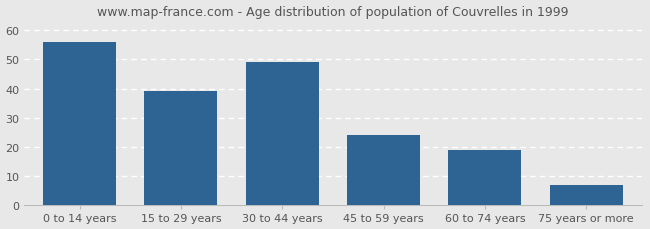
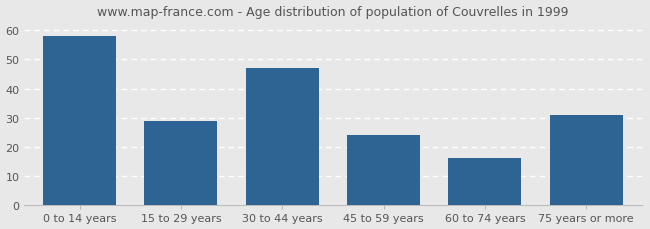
0 to 14 years: 56 -> 58
15 to 29 years: 39 -> 29
30 to 44 years: 49 -> 47
60 to 74 years: 19 -> 16
75 years or more: 7 -> 31
